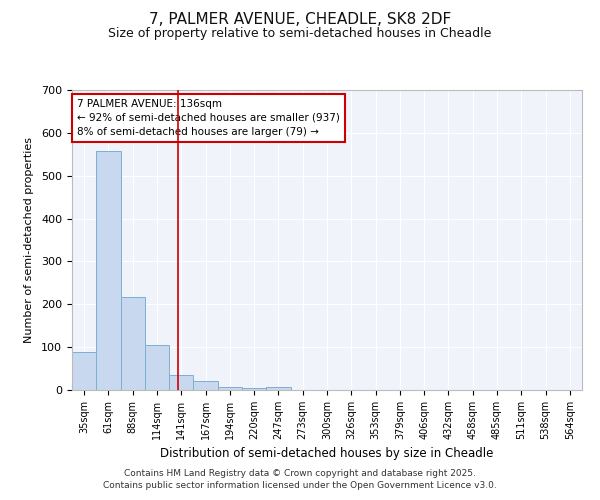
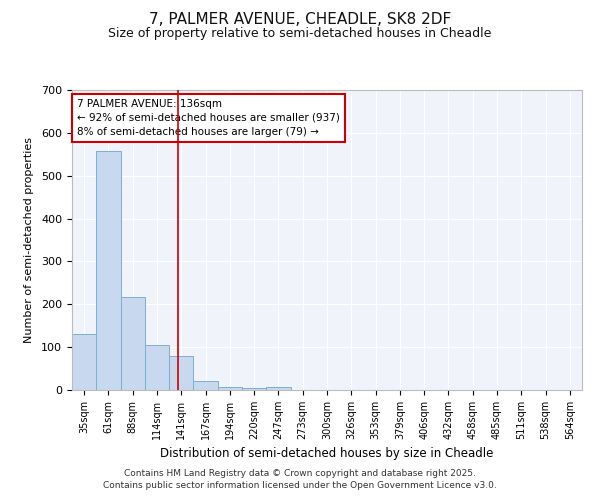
35sqm: 88 -> 130
141sqm: 35 -> 80
